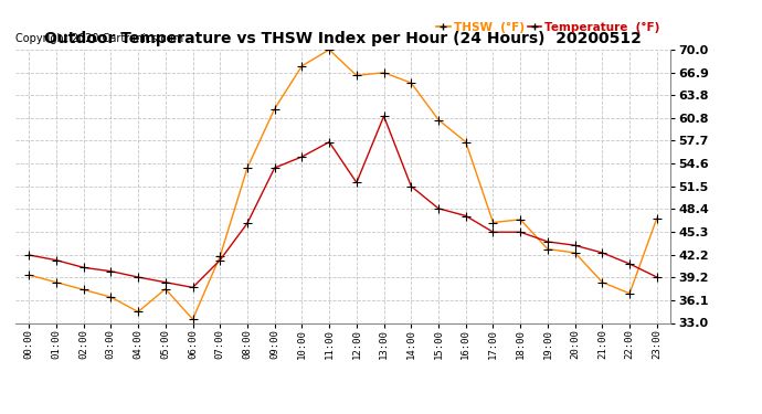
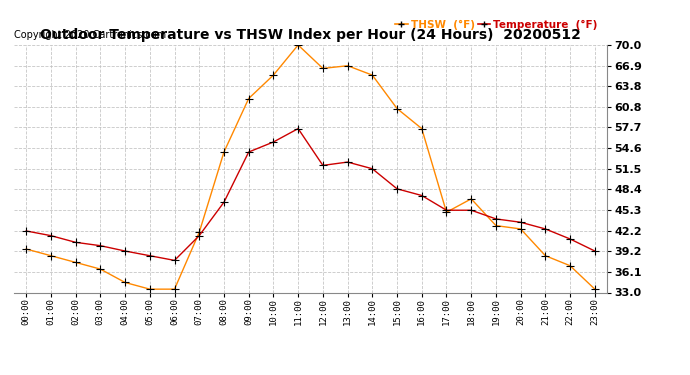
THSW (°F)/05:00: 37.6 -> 33.5
THSW (°F)/10:00: 67.8 -> 65.5
Temperature (°F)/13:00: 61.0 -> 52.5
THSW (°F)/17:00: 46.6 -> 45.0
THSW (°F)/23:00: 47.2 -> 33.5
